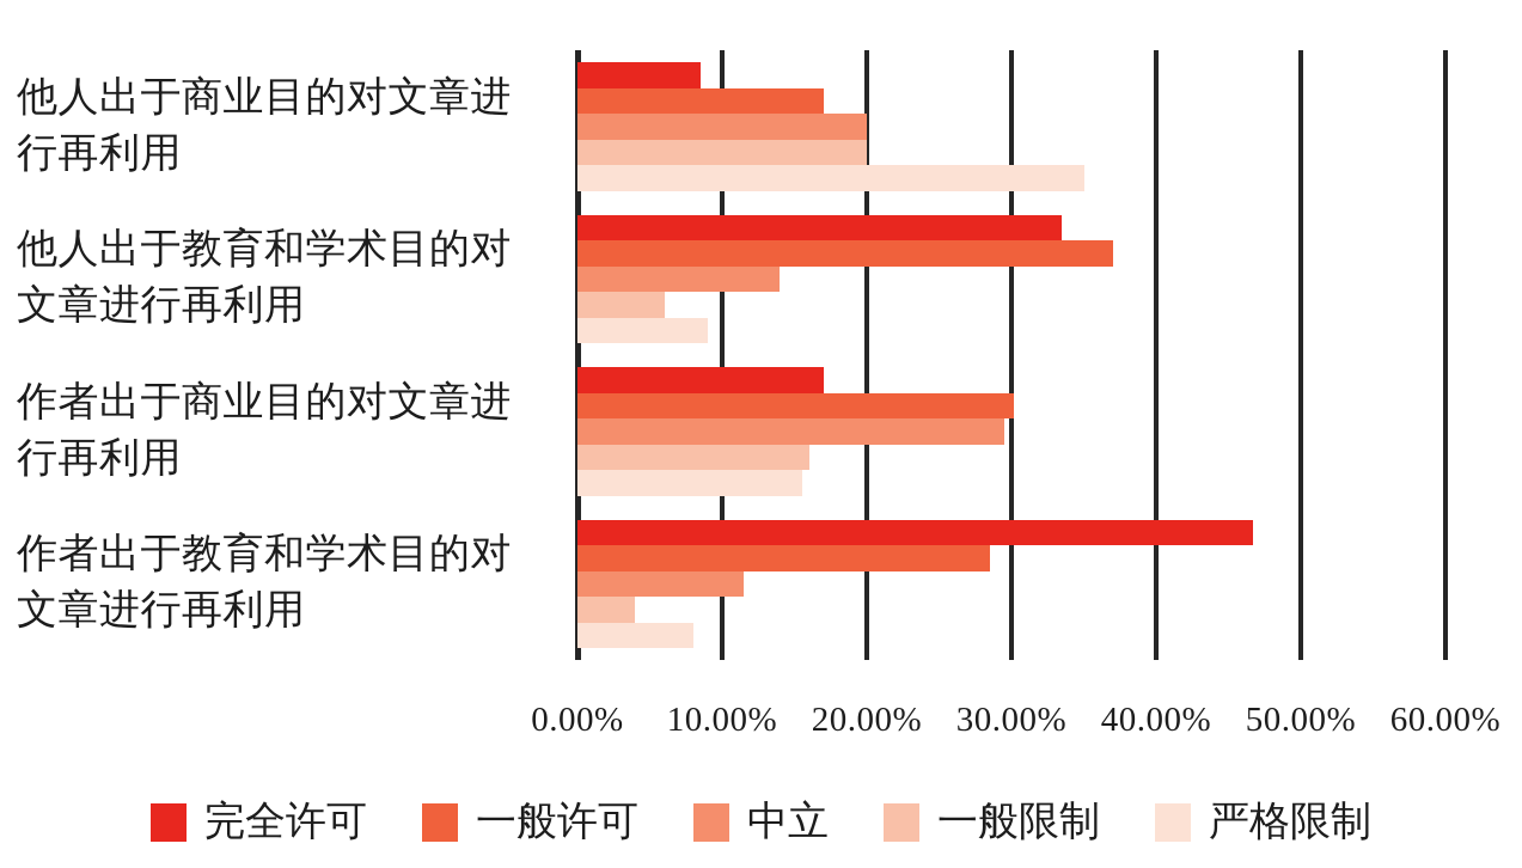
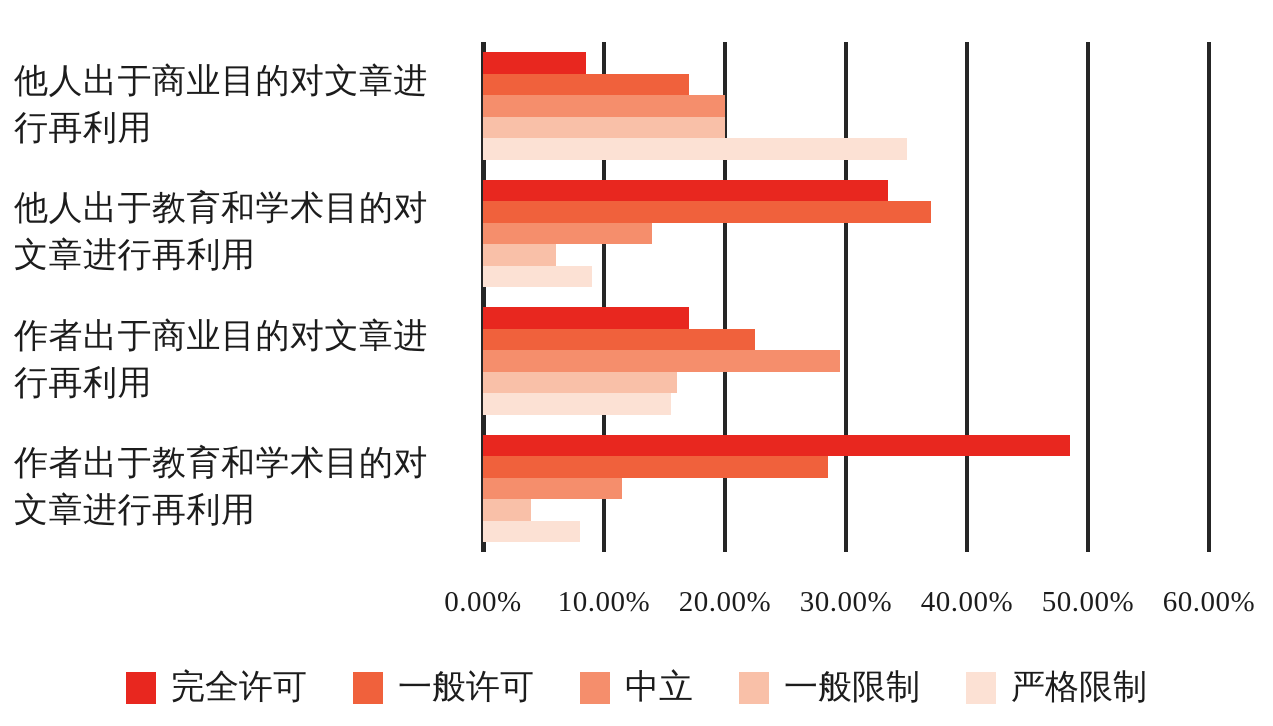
一般许可/作者出于商业目的对文章进行再利用: 30.2% -> 22.5%
完全许可/作者出于教育和学术目的对文章进行再利用: 46.7% -> 48.5%
